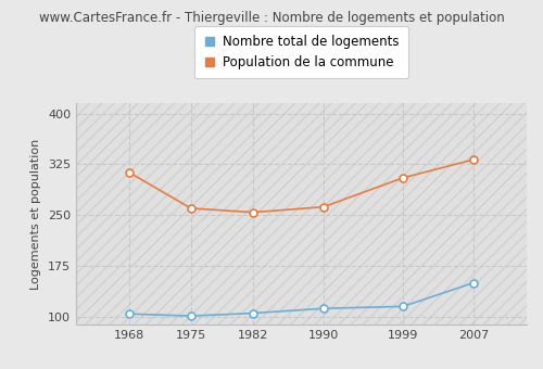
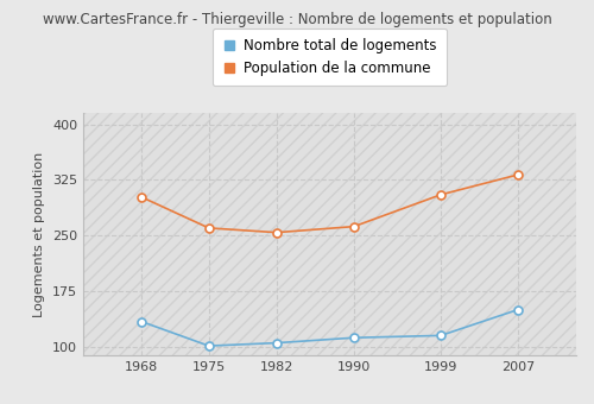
Nombre total de logements/1968: 104 -> 134
Population de la commune/1968: 313 -> 302
